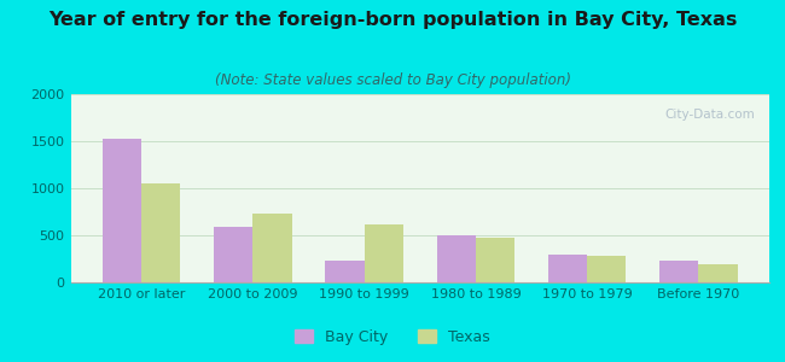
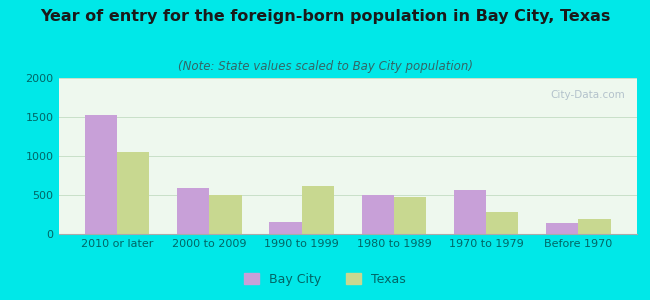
Texas/2000 to 2009: 730 -> 500
Bay City/1990 to 1999: 230 -> 160
Bay City/1970 to 1979: 290 -> 560
Bay City/Before 1970: 220 -> 140
